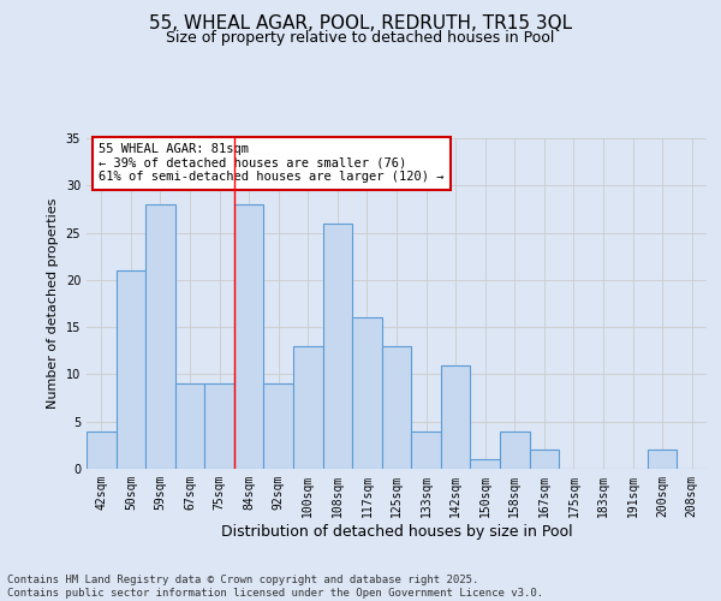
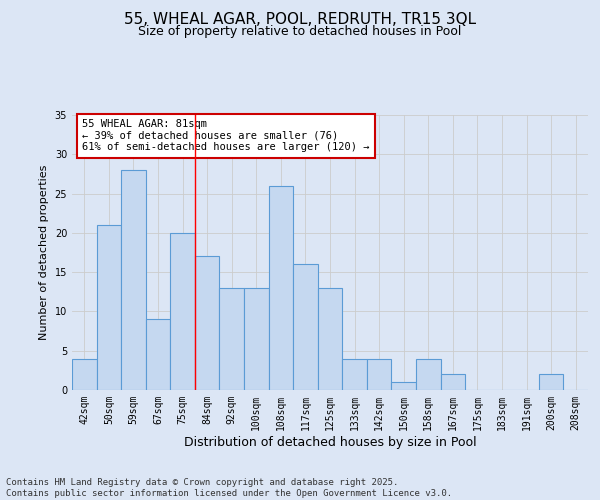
75sqm: 9 -> 20
84sqm: 28 -> 17
92sqm: 9 -> 13
142sqm: 11 -> 4
